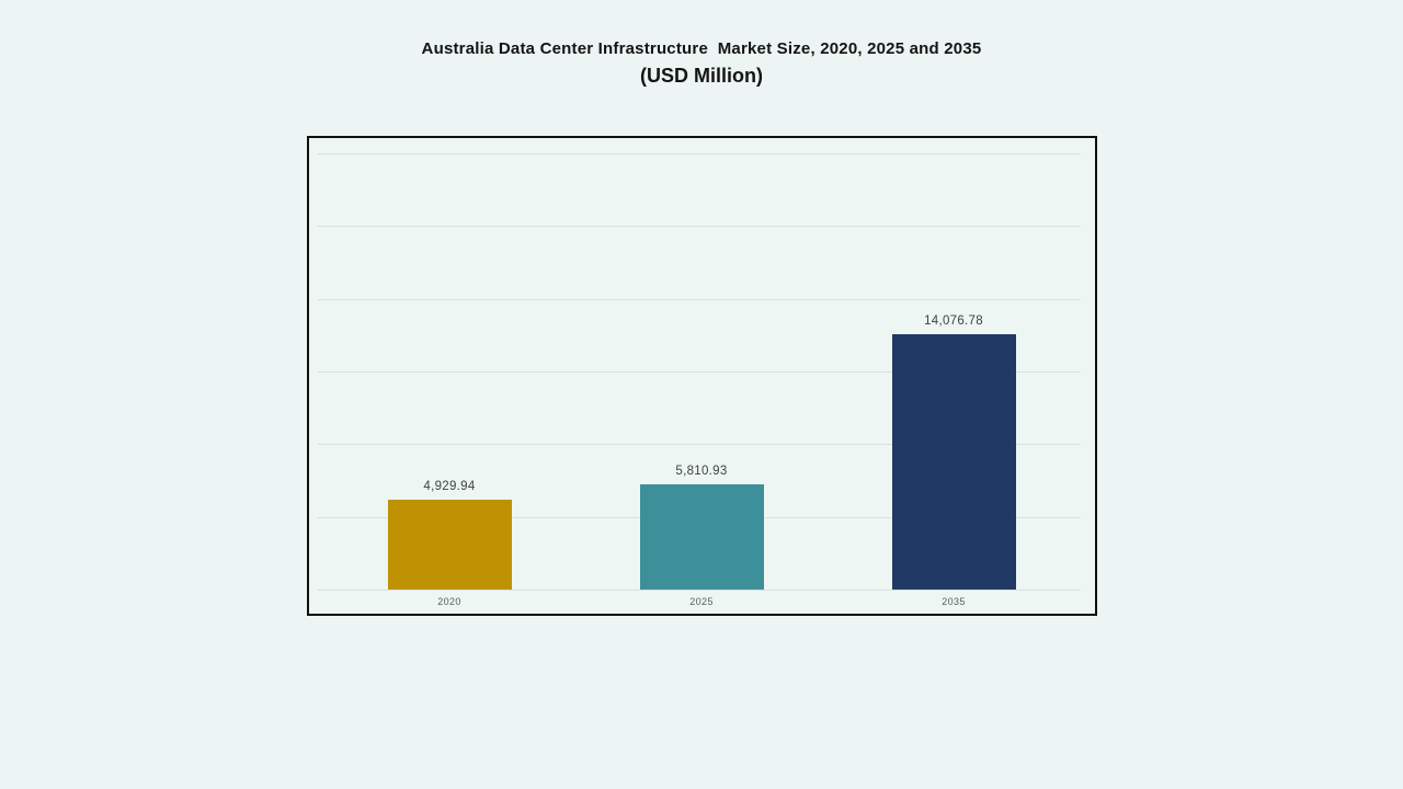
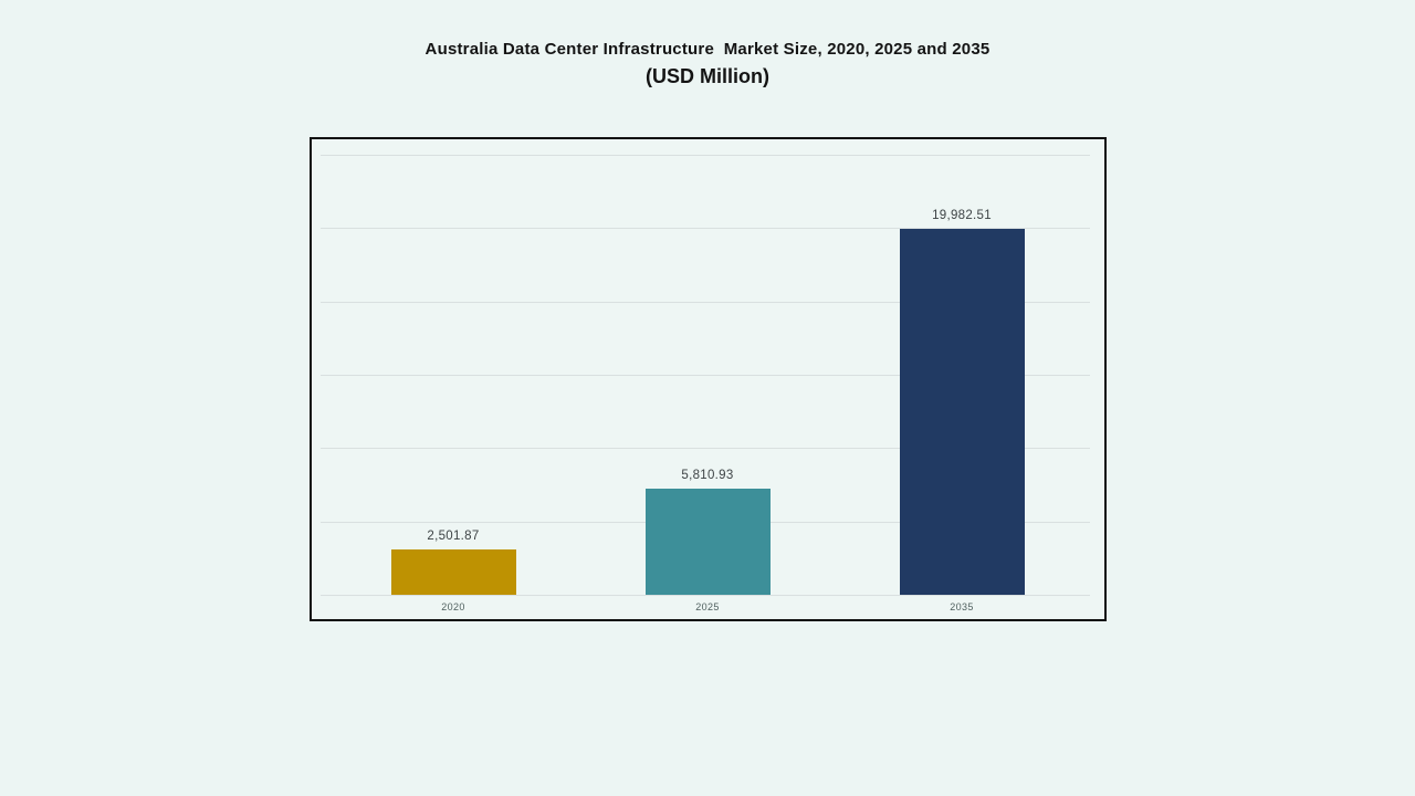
2020: 4,929.94 -> 2,501.87
2035: 14,076.78 -> 19,982.51
